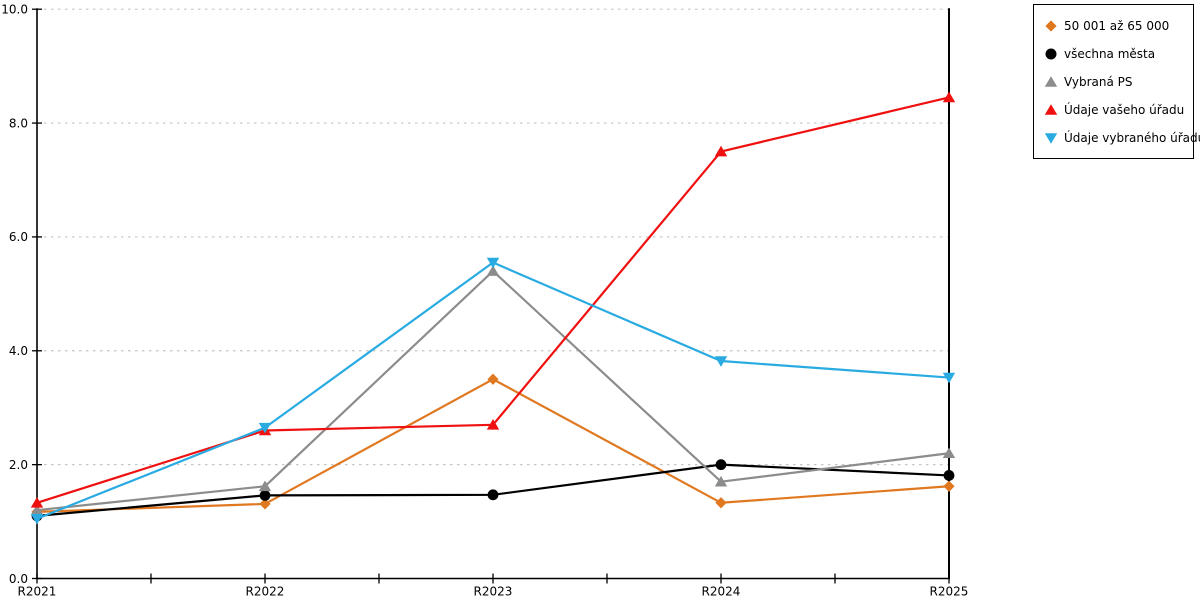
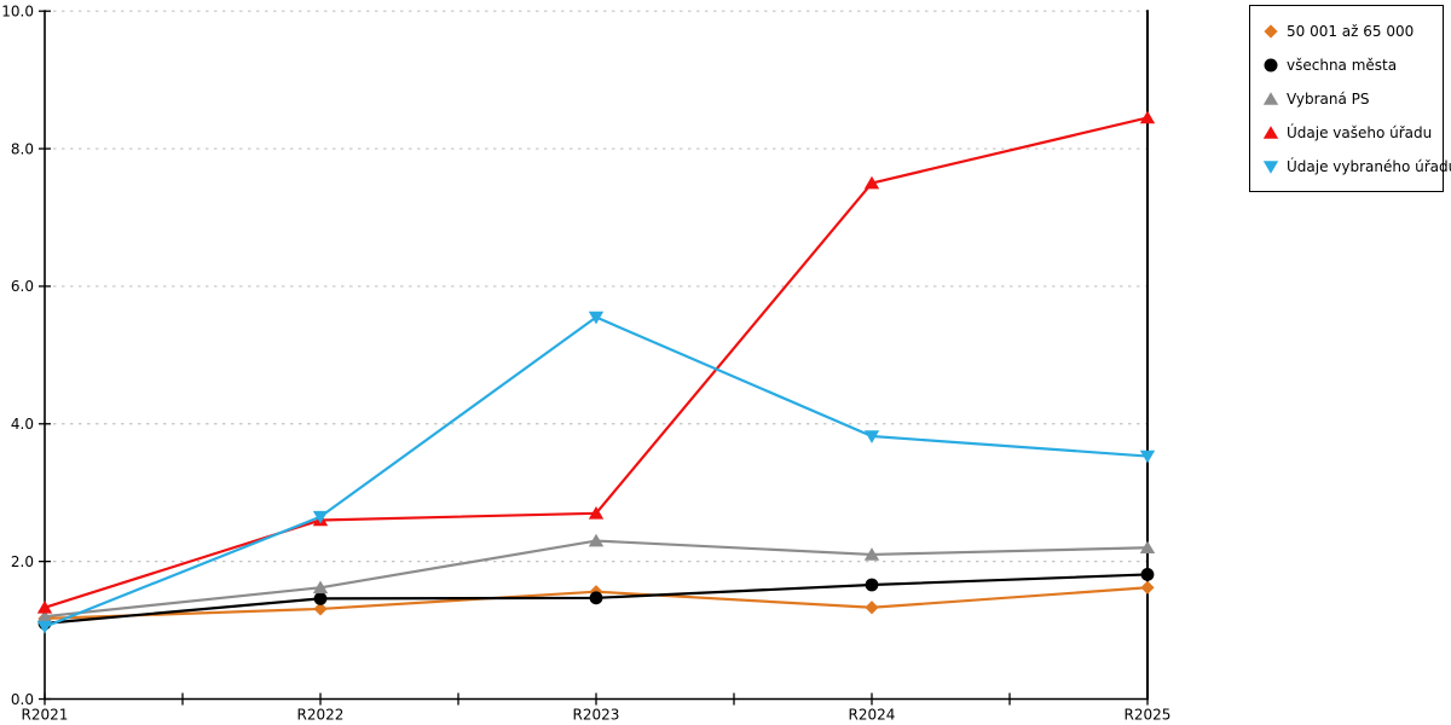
50 001 až 65 000/R2023: 3.5 -> 1.6
Vybraná PS/R2023: 5.4 -> 2.3
všechna města/R2024: 2.0 -> 1.7
Vybraná PS/R2024: 1.7 -> 2.1
